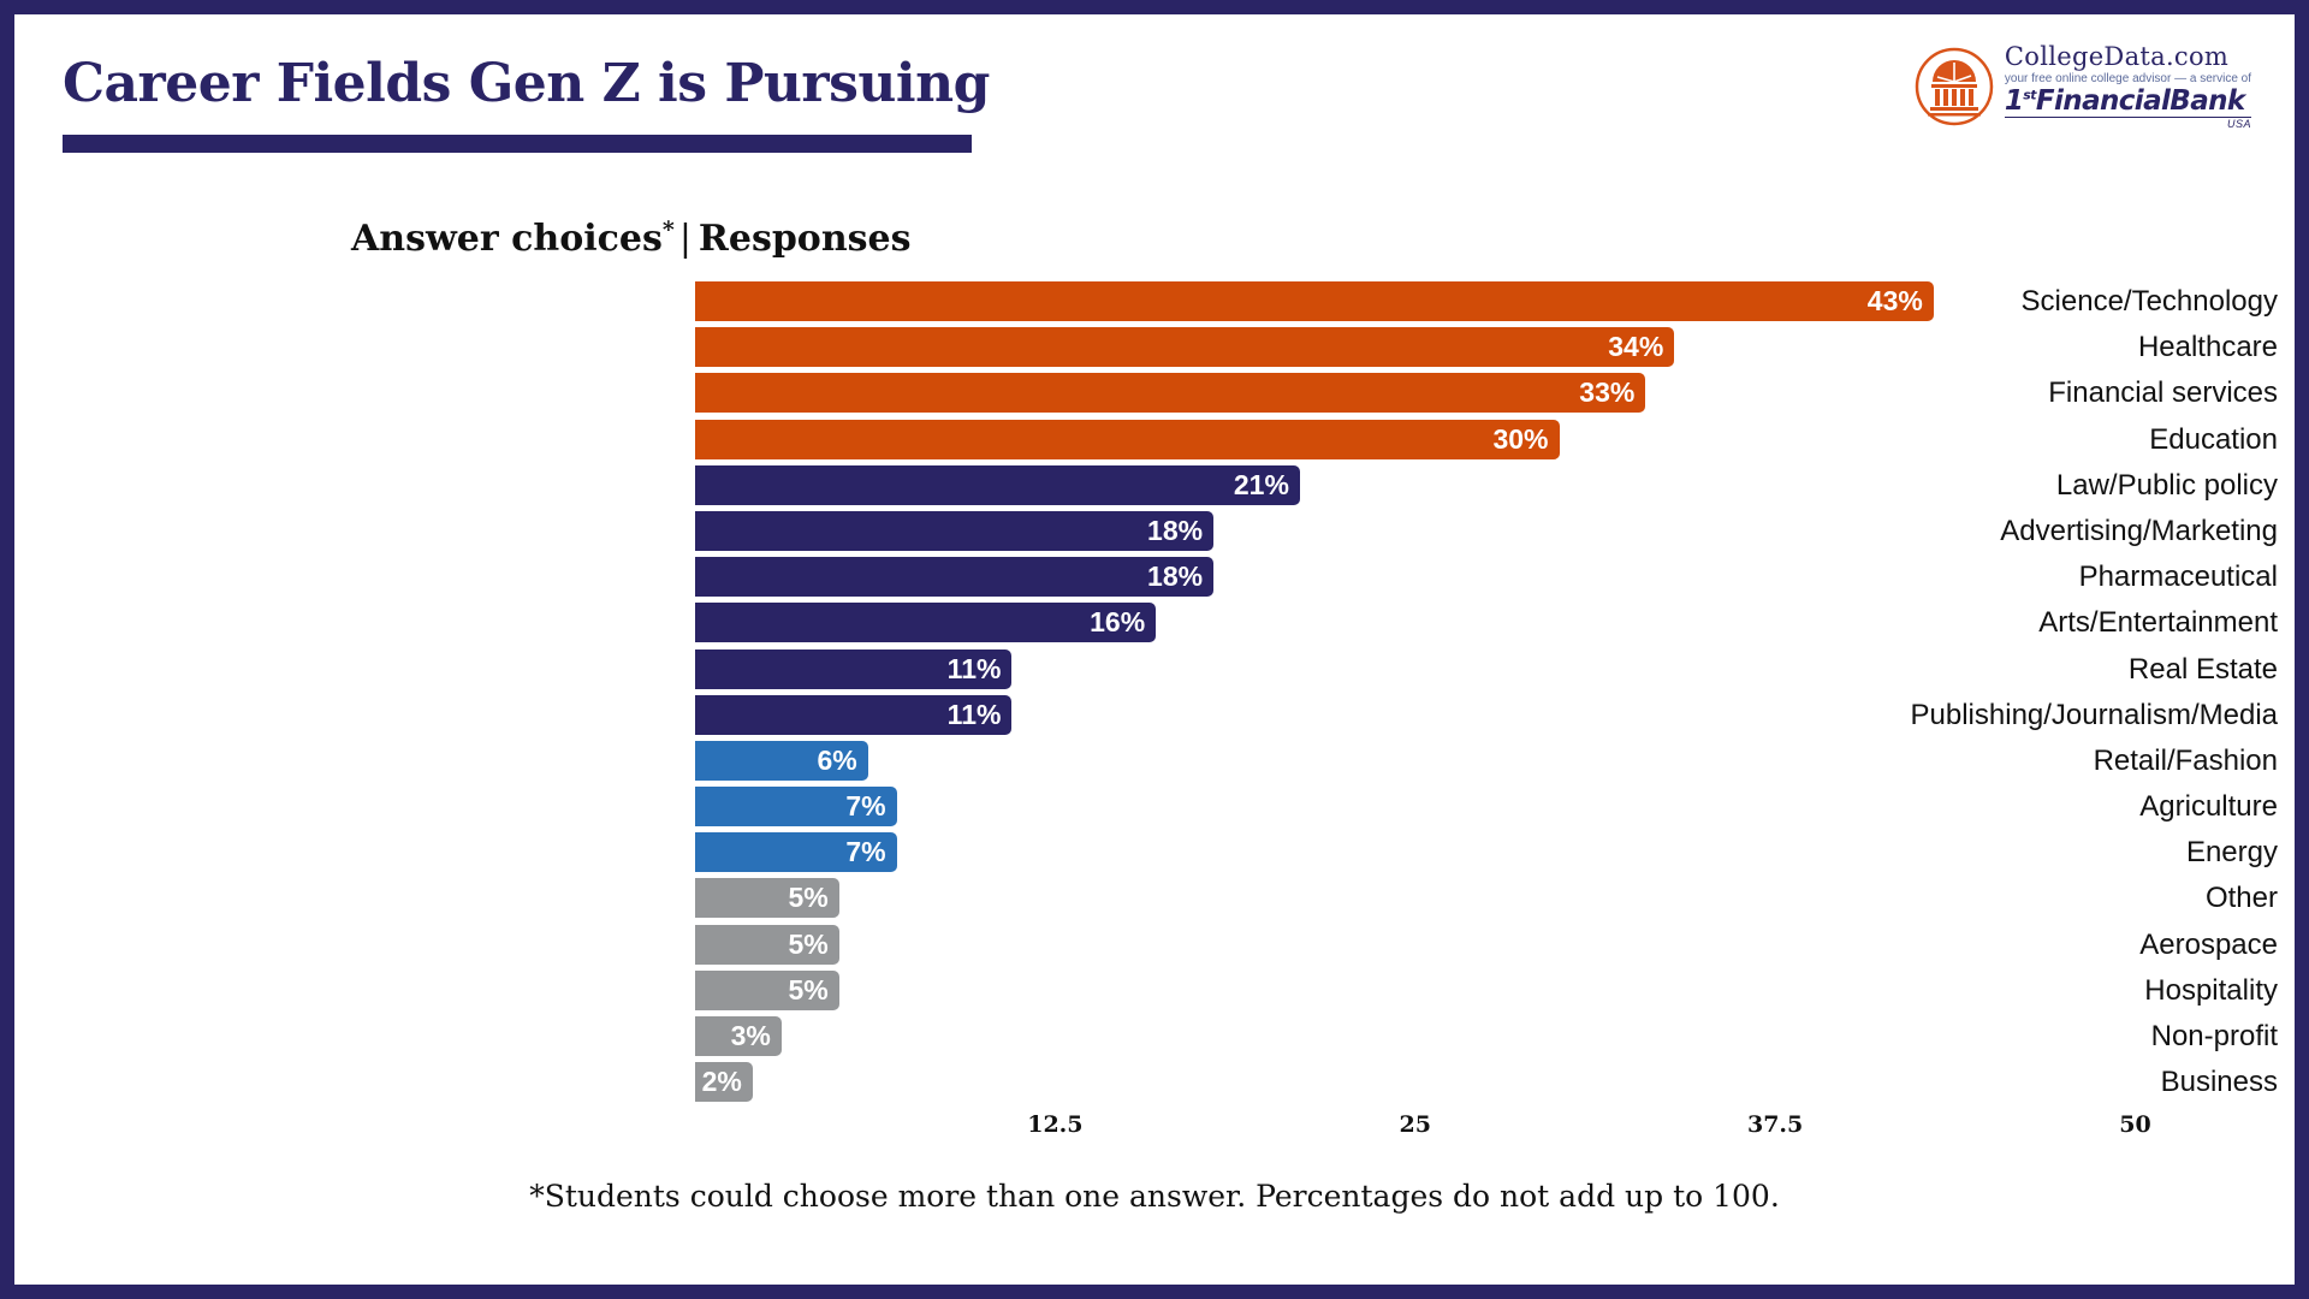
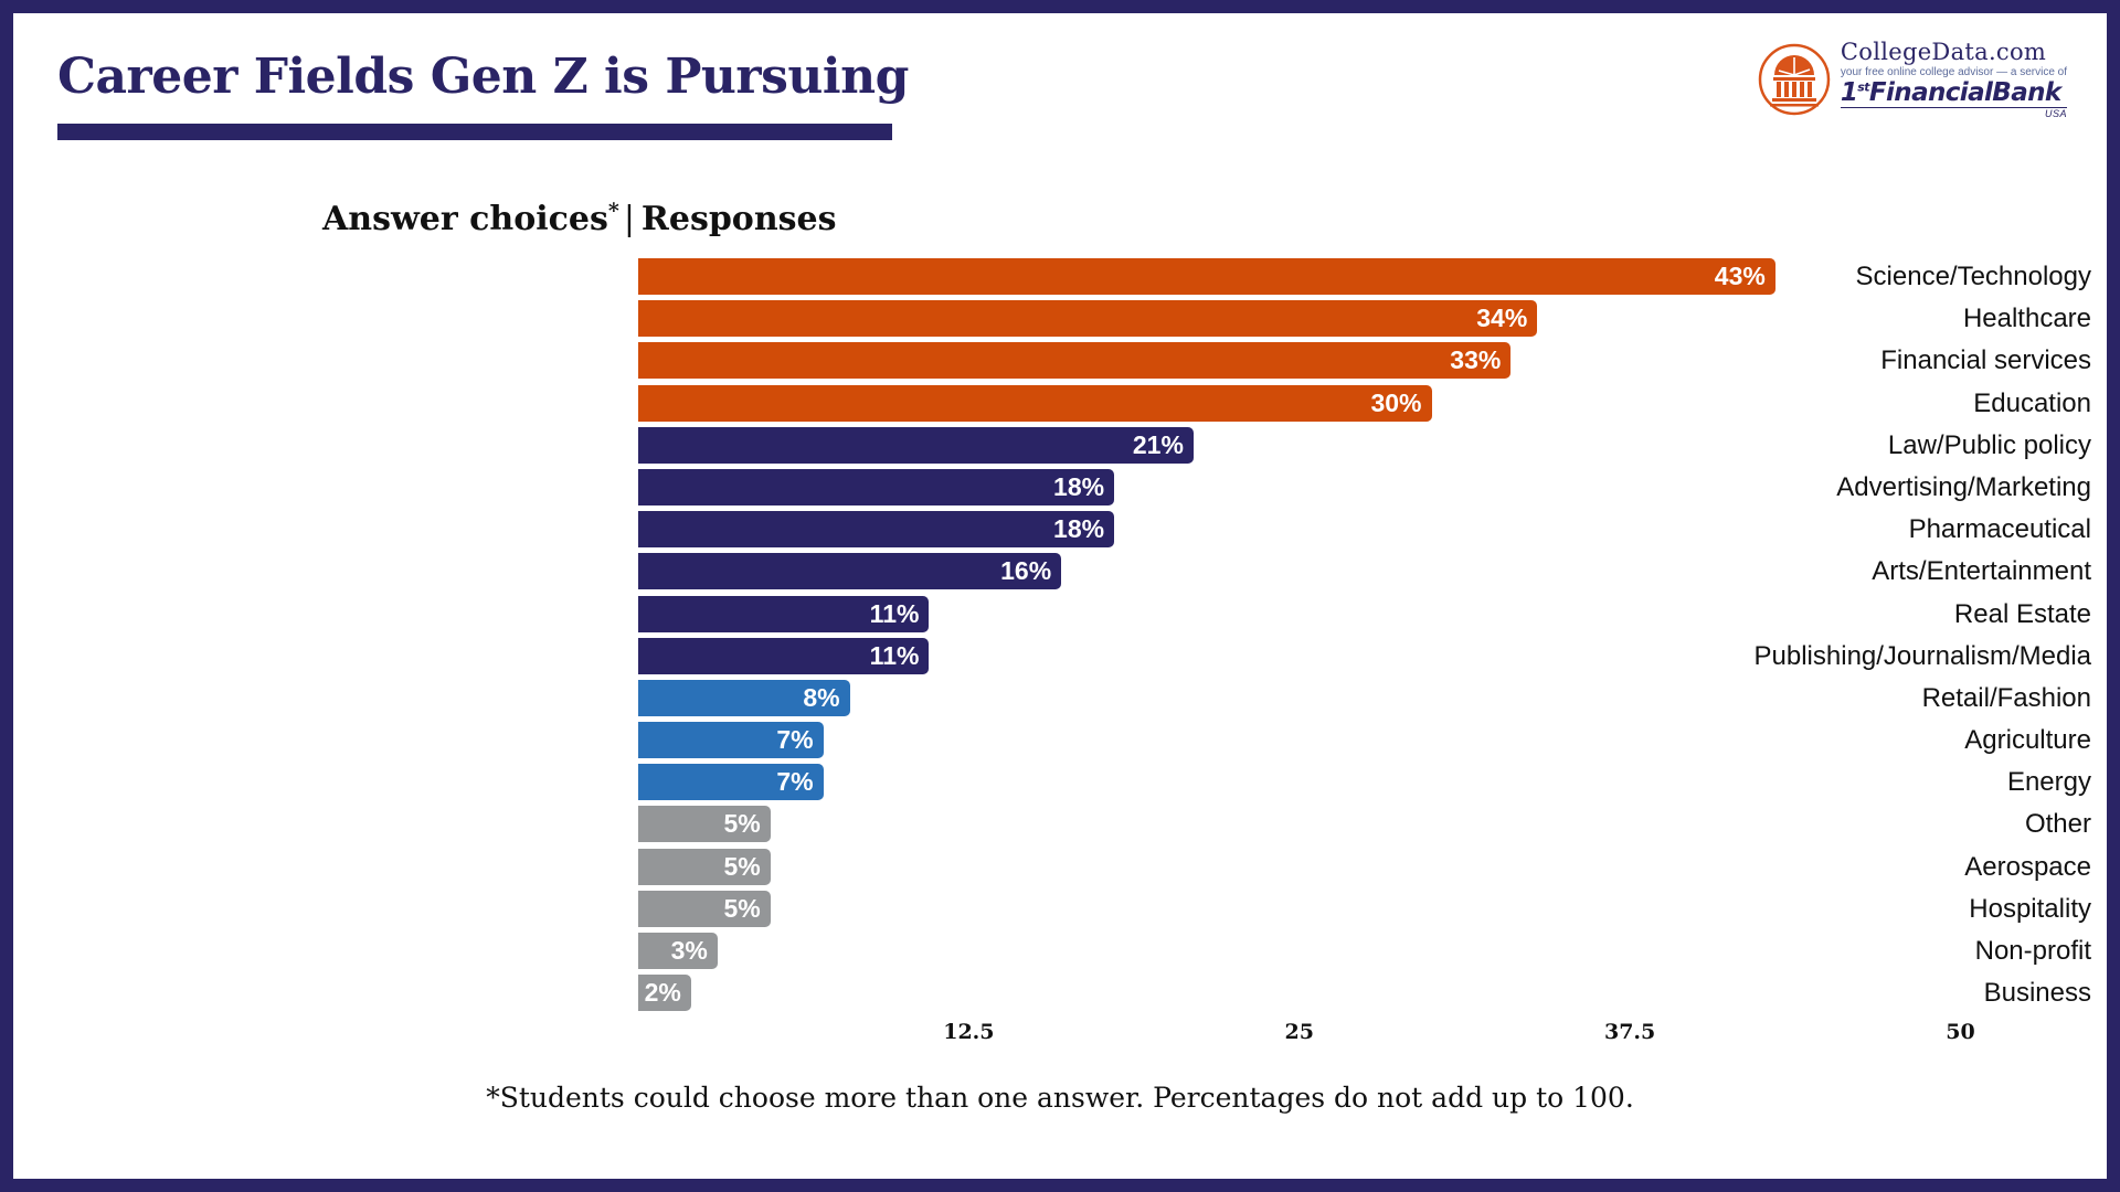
Retail/Fashion: 6% -> 8%
